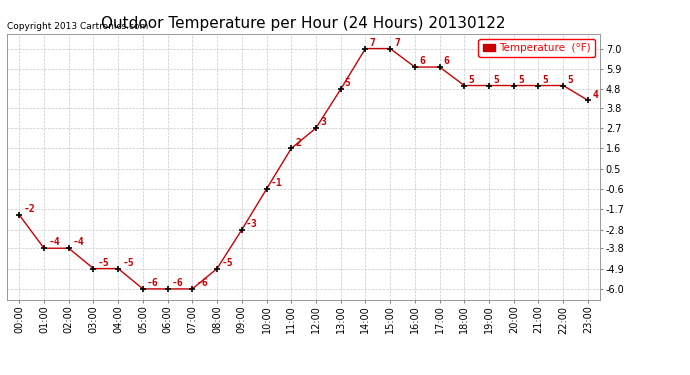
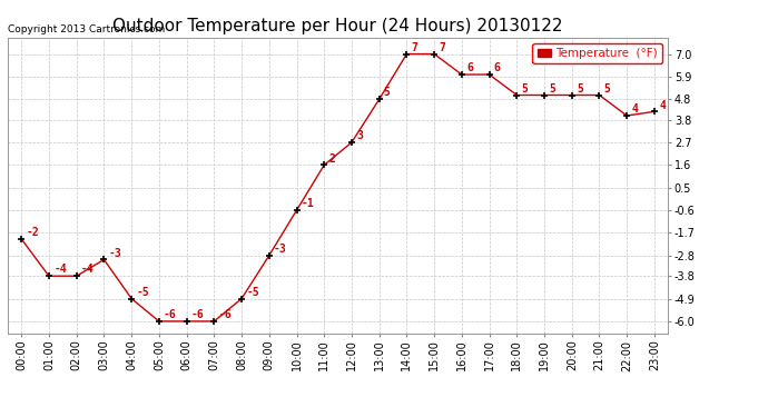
03:00: -5 -> -3
22:00: 5 -> 4
